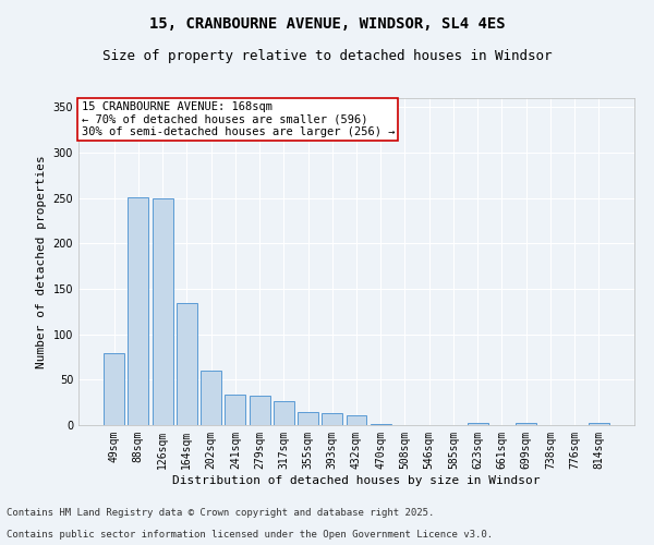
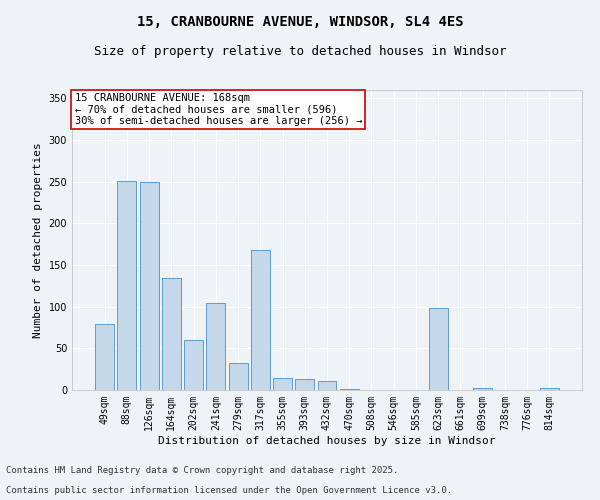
241sqm: 34 -> 104
317sqm: 26 -> 168
623sqm: 3 -> 98
